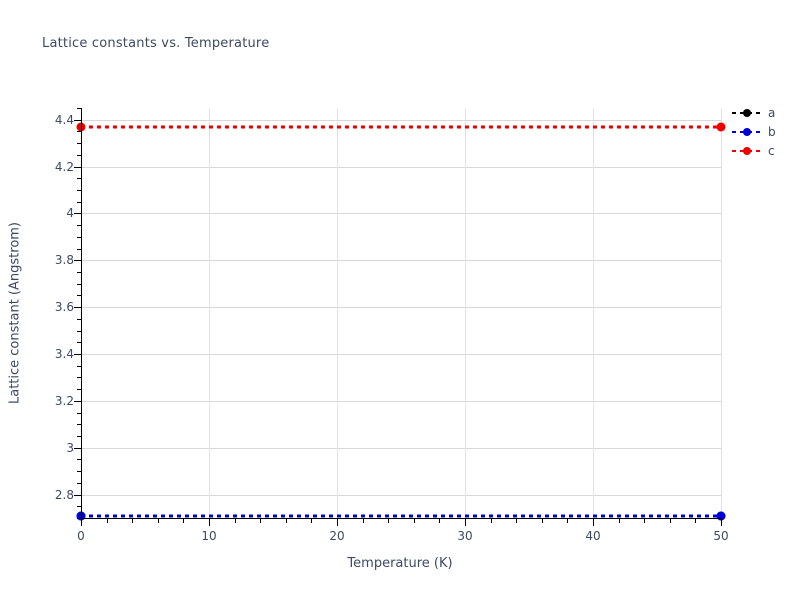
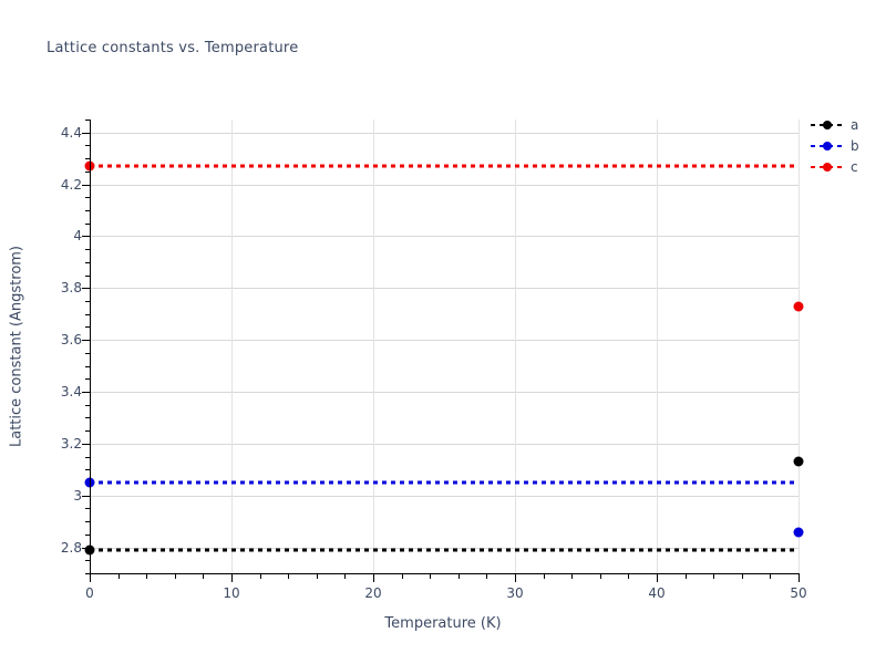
a/0: 2.71 -> 2.79
b/0: 2.71 -> 3.05
c/0: 4.37 -> 4.27
a/50: 2.71 -> 3.13
b/50: 2.71 -> 2.86
c/50: 4.37 -> 3.73
